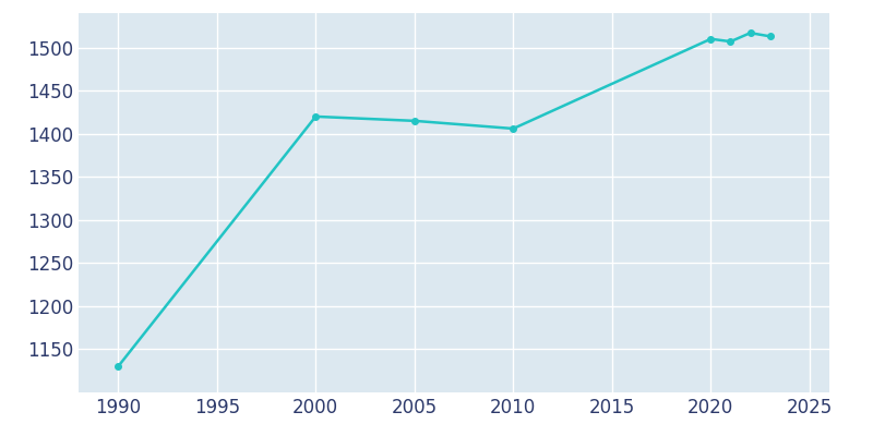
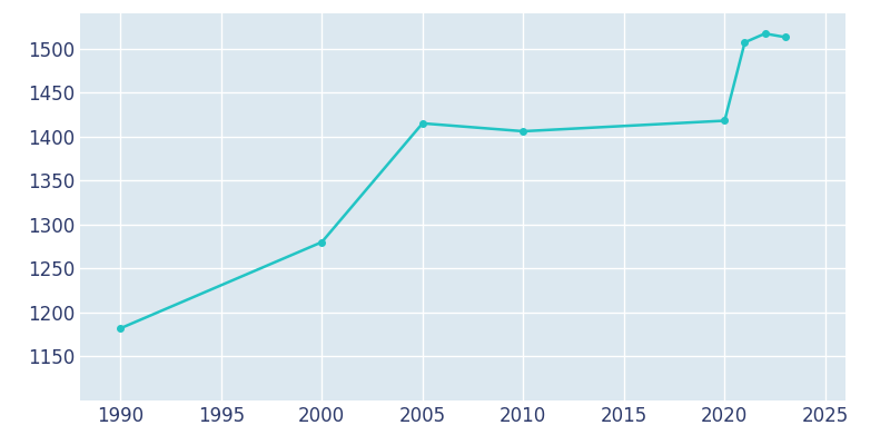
1990: 1130 -> 1182
2000: 1420 -> 1280
2020: 1510 -> 1418
